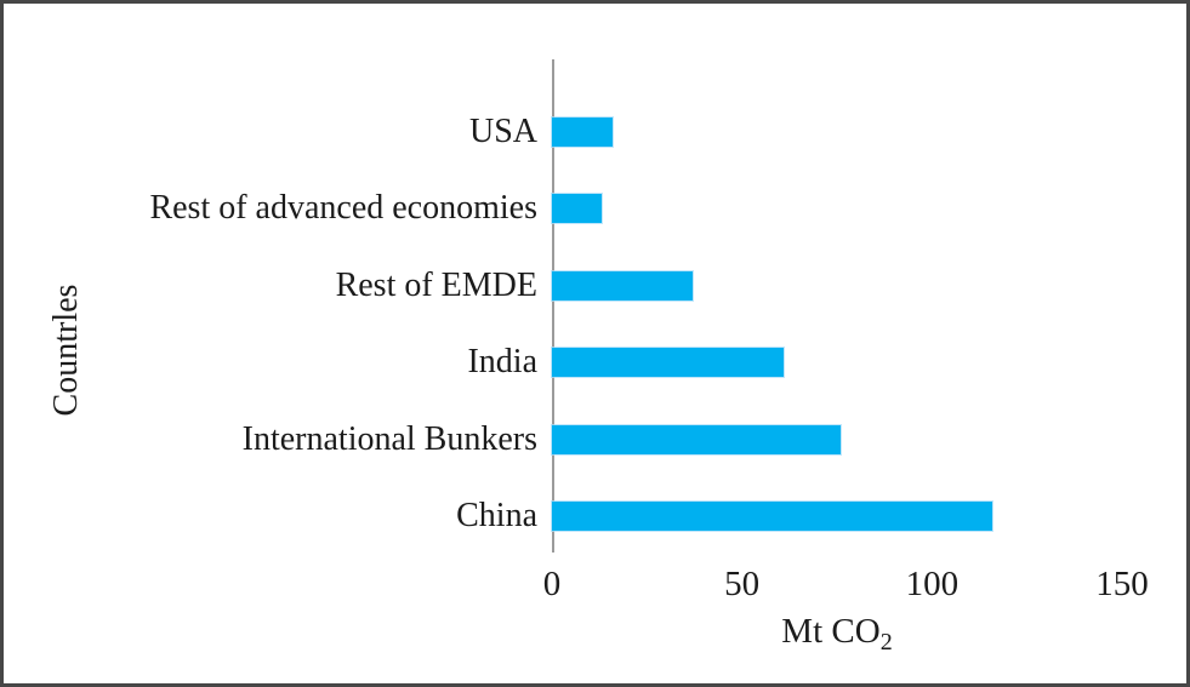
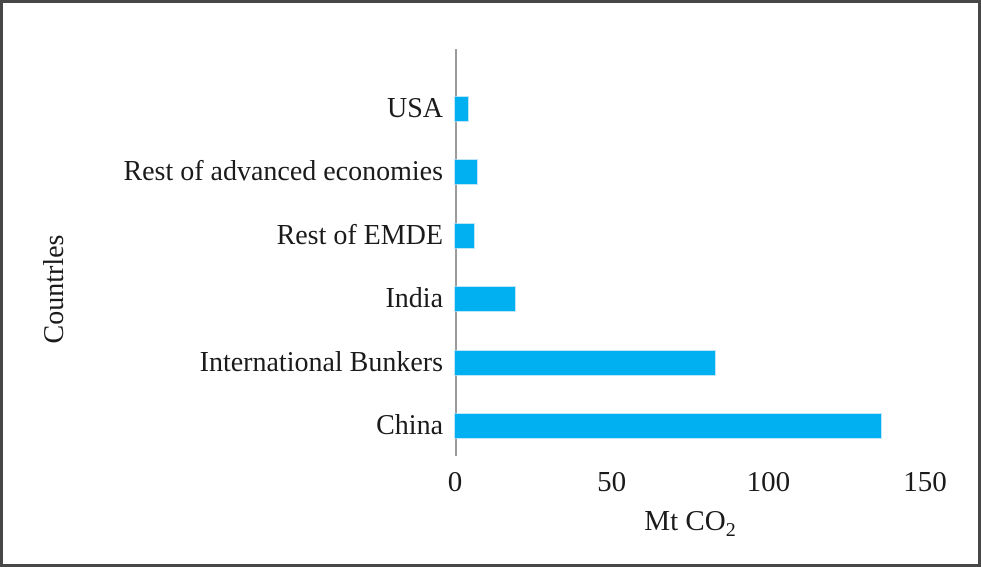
USA: 16 -> 4
Rest of advanced economies: 13 -> 7
Rest of EMDE: 37 -> 6
India: 61 -> 19
International Bunkers: 76 -> 83
China: 116 -> 136
